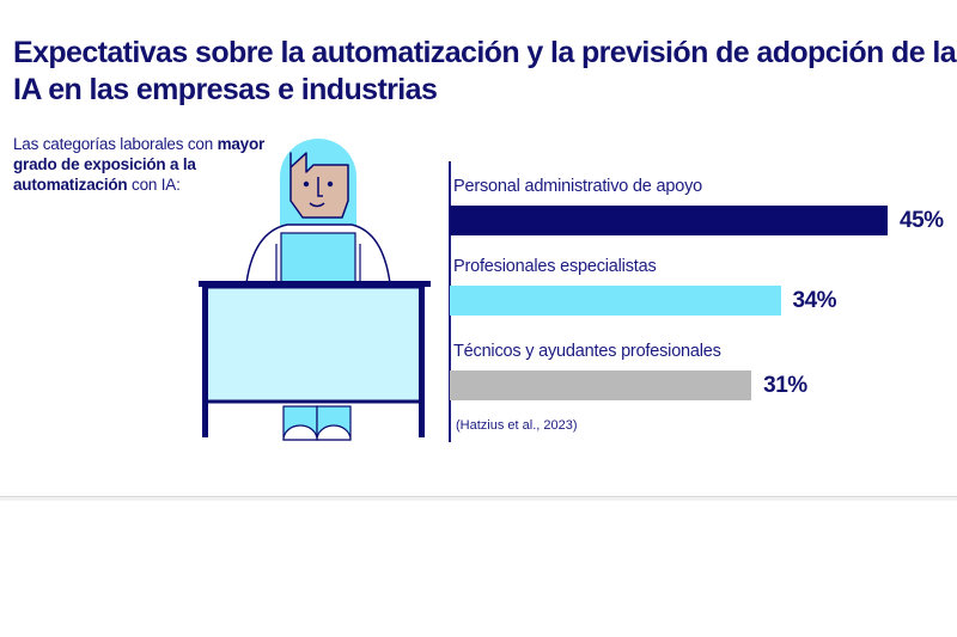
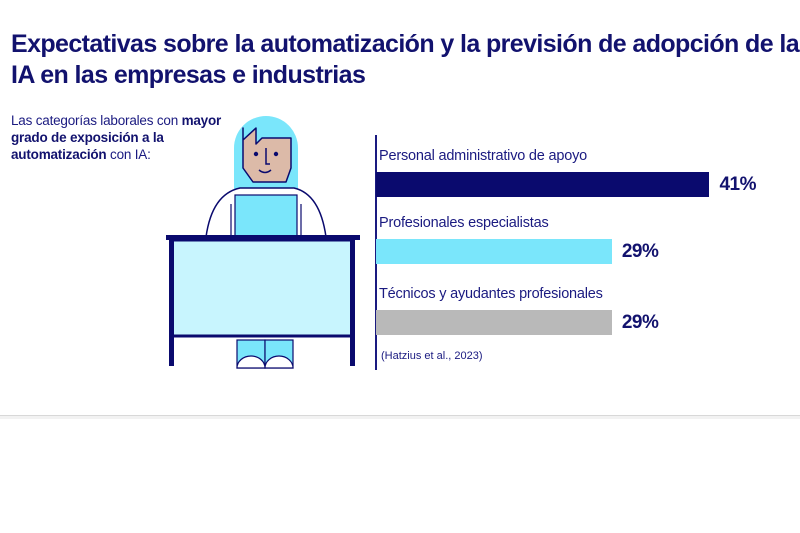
Personal administrativo de apoyo: 45% -> 41%
Profesionales especialistas: 34% -> 29%
Técnicos y ayudantes profesionales: 31% -> 29%
